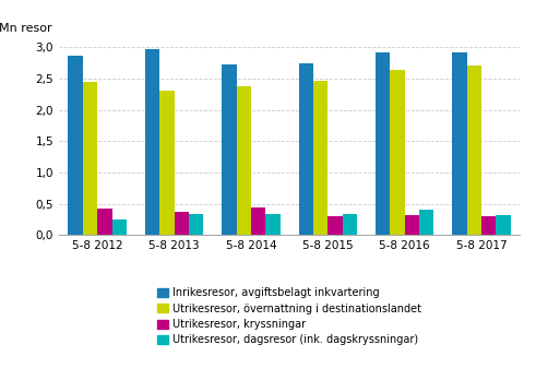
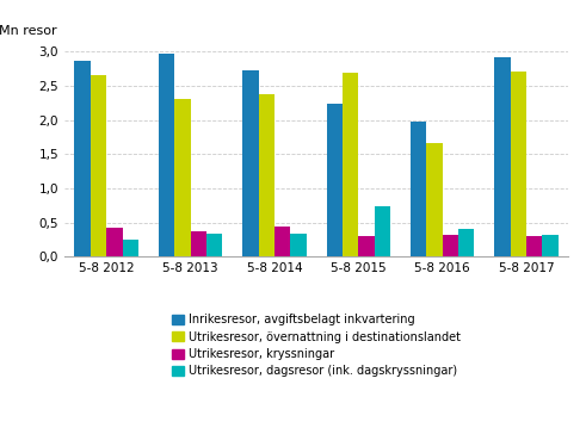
Utrikesresor, övernattning i destinationslandet/5-8 2012: 2,45 -> 2,66
Inrikesresor, avgiftsbelagt inkvartering/5-8 2015: 2,74 -> 2,24
Utrikesresor, övernattning i destinationslandet/5-8 2015: 2,46 -> 2,68
Utrikesresor, dagsresor (ink. dagskryssningar)/5-8 2015: 0,34 -> 0,74
Inrikesresor, avgiftsbelagt inkvartering/5-8 2016: 2,91 -> 1,98
Utrikesresor, övernattning i destinationslandet/5-8 2016: 2,63 -> 1,66
